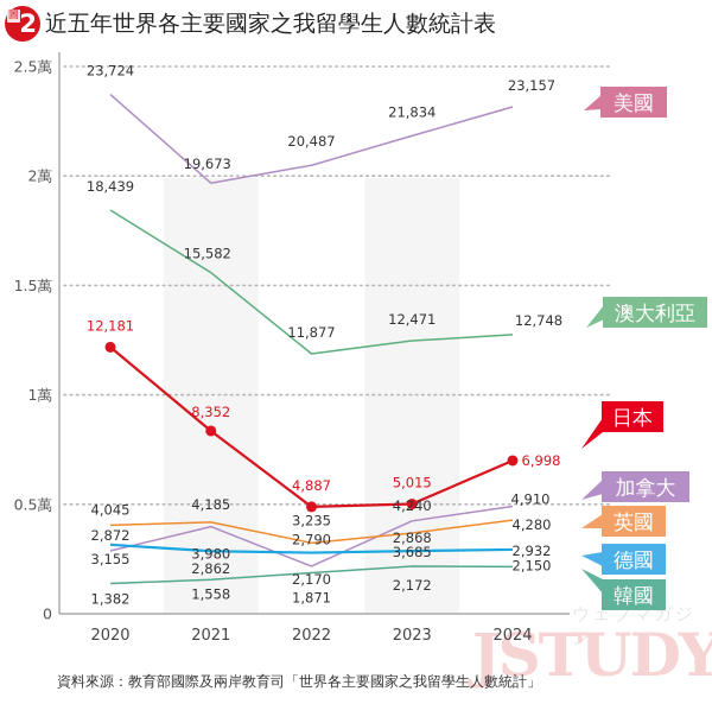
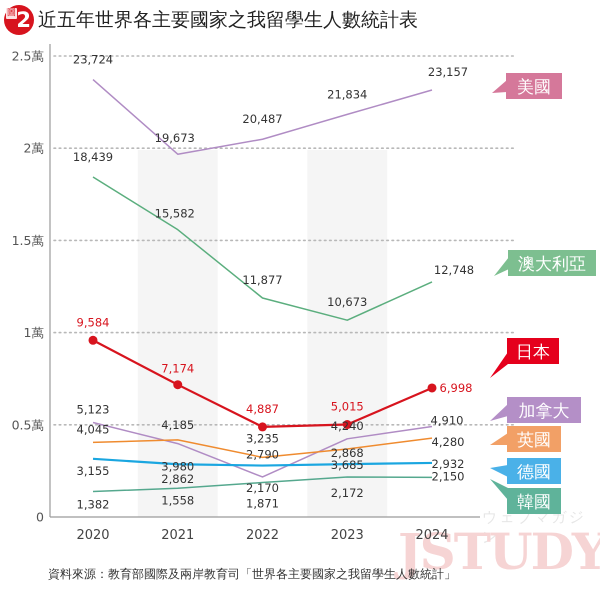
日本/2020: 12,181 -> 9,584
加拿大/2020: 2,872 -> 5,123
日本/2021: 8,352 -> 7,174
澳大利亞/2023: 12,471 -> 10,673
